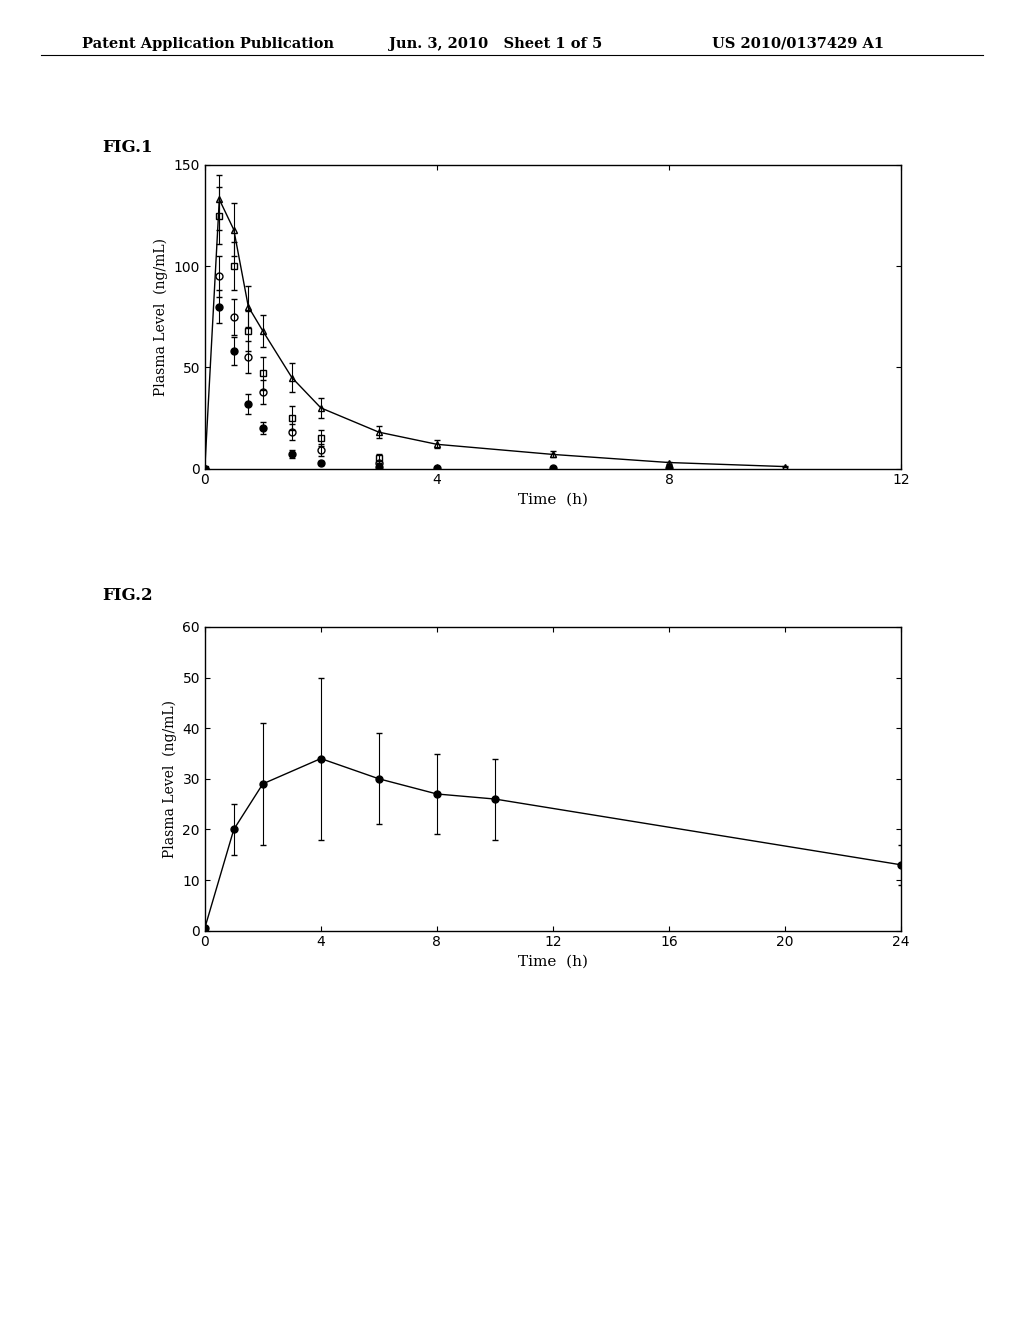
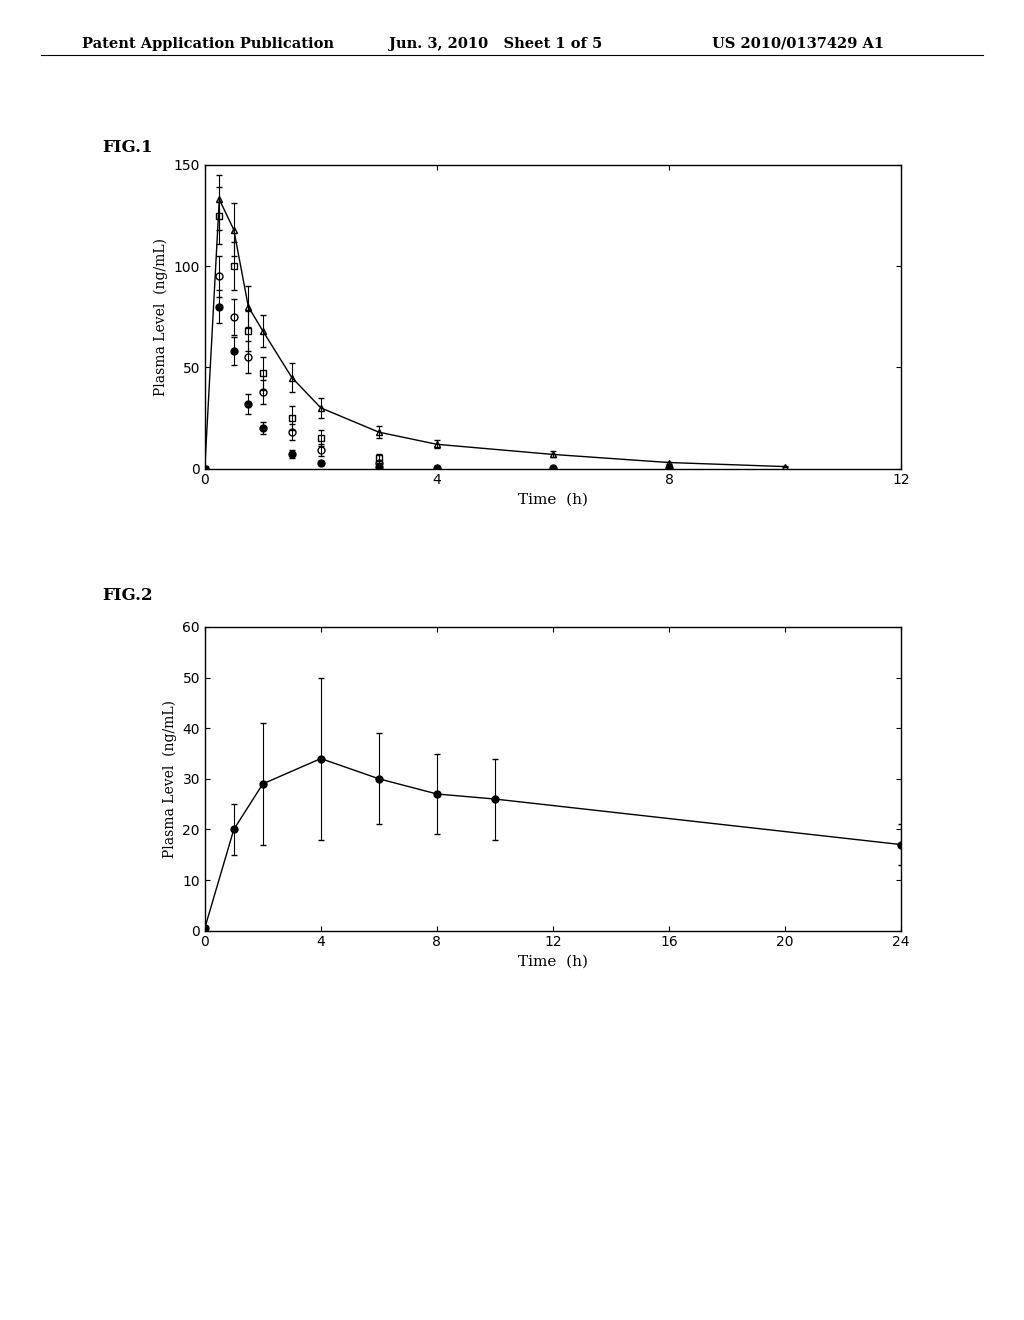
24: 13.0 -> 17.0
